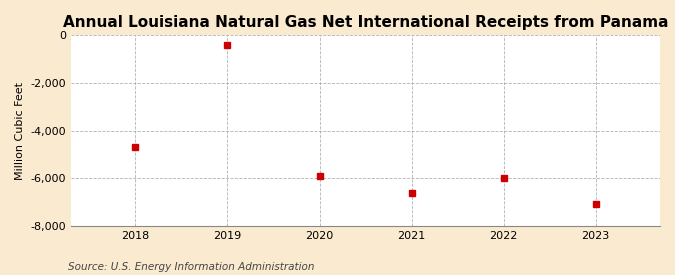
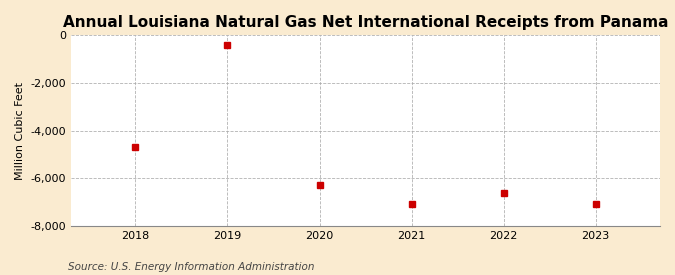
2020: -5,900 -> -6,300
2021: -6,600 -> -7,100
2022: -6,000 -> -6,600
